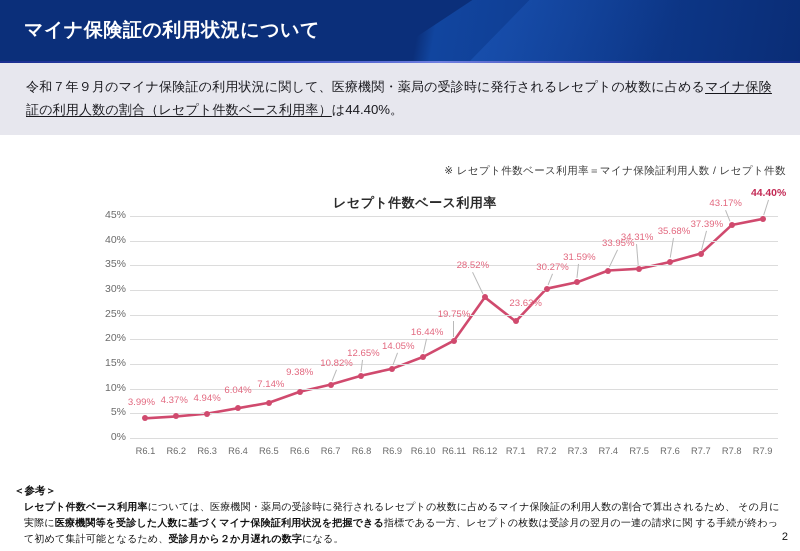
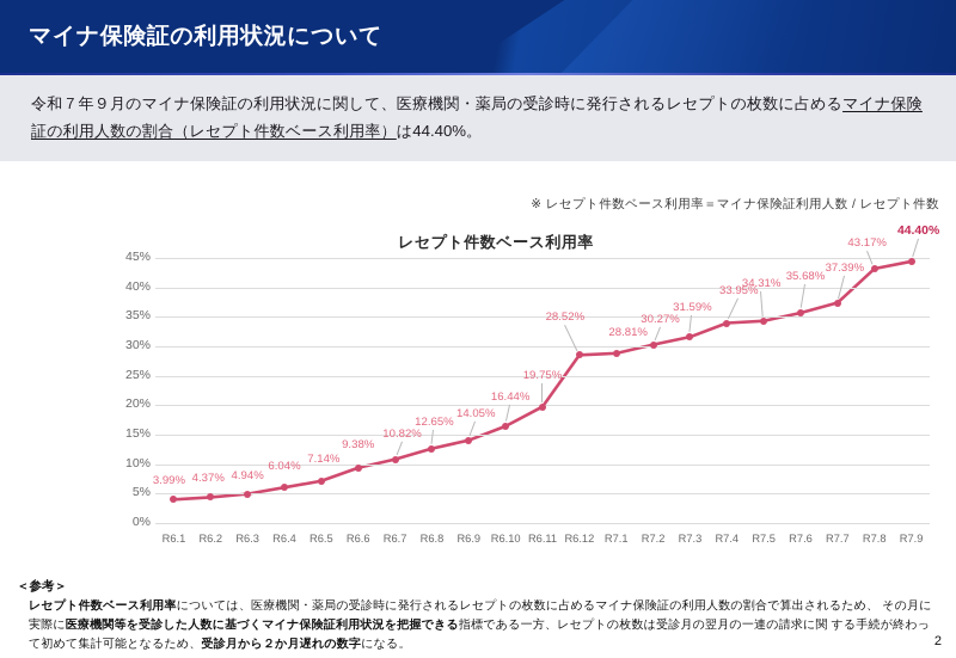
R7.1: 23.63% -> 28.81%
